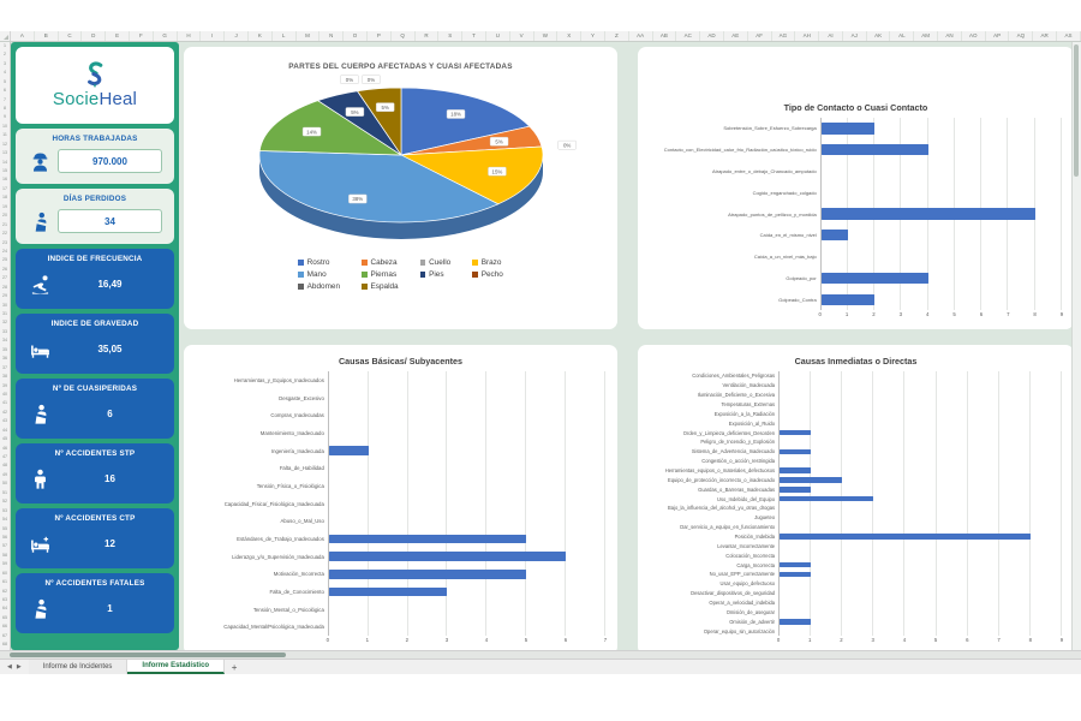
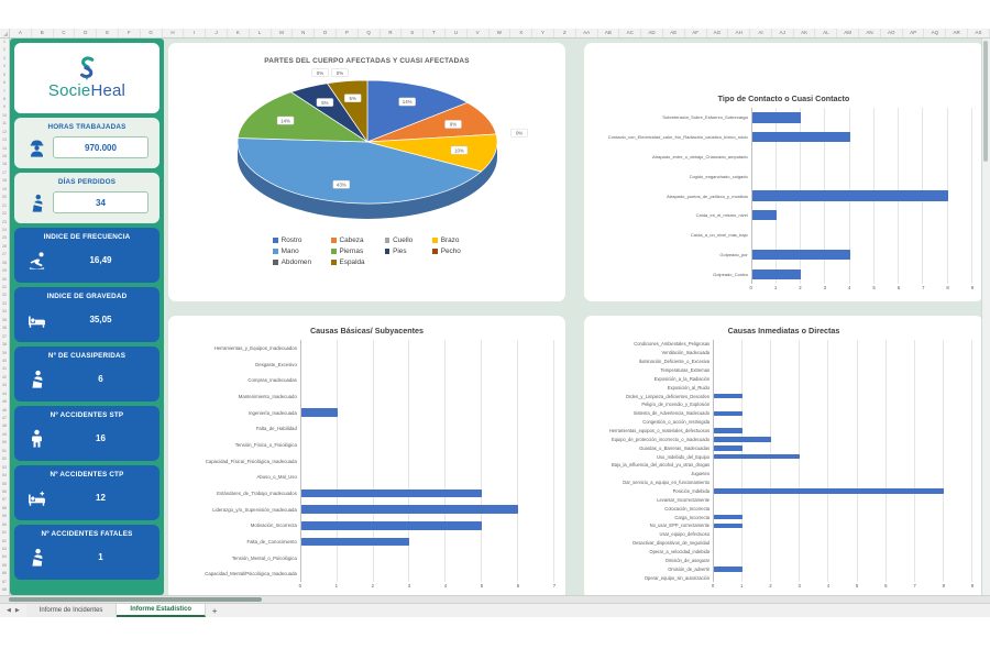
PARTES DEL CUERPO AFECTADAS Y CUASI AFECTADAS/Rostro: 18% -> 14%
PARTES DEL CUERPO AFECTADAS Y CUASI AFECTADAS/Cabeza: 5% -> 9%
PARTES DEL CUERPO AFECTADAS Y CUASI AFECTADAS/Brazo: 15% -> 10%
PARTES DEL CUERPO AFECTADAS Y CUASI AFECTADAS/Mano: 38% -> 43%
